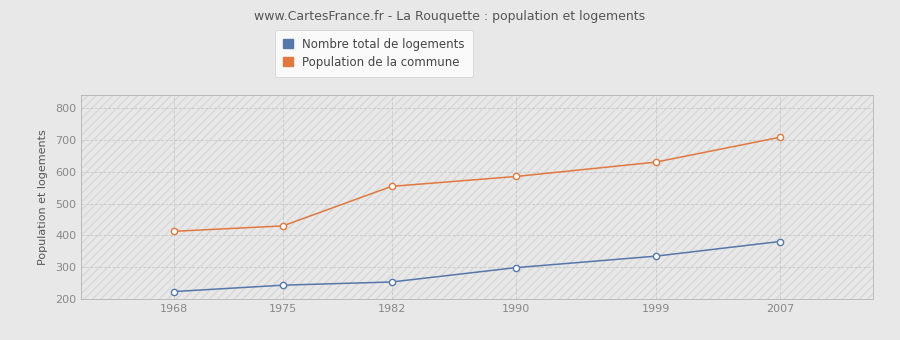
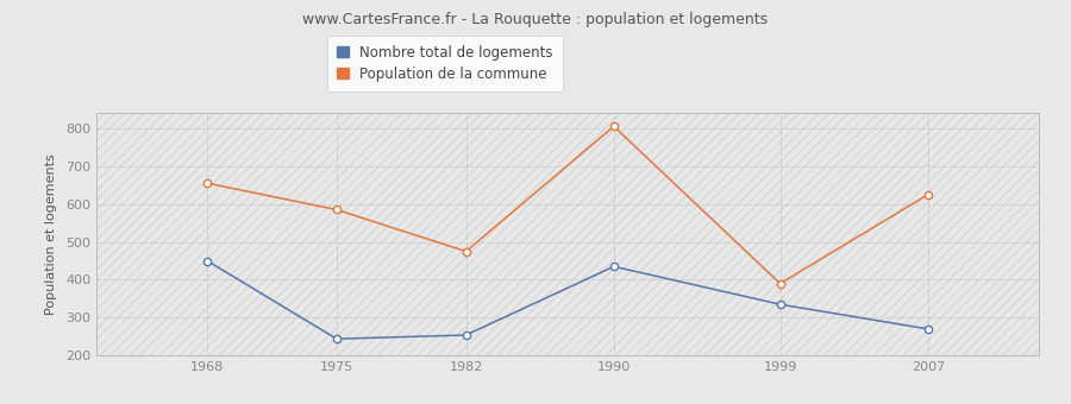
Nombre total de logements/1968: 224 -> 450
Population de la commune/1968: 413 -> 655
Population de la commune/1975: 430 -> 585
Population de la commune/1982: 554 -> 475
Nombre total de logements/1990: 299 -> 435
Population de la commune/1990: 585 -> 805
Population de la commune/1999: 630 -> 390
Nombre total de logements/2007: 381 -> 270
Population de la commune/2007: 708 -> 625
